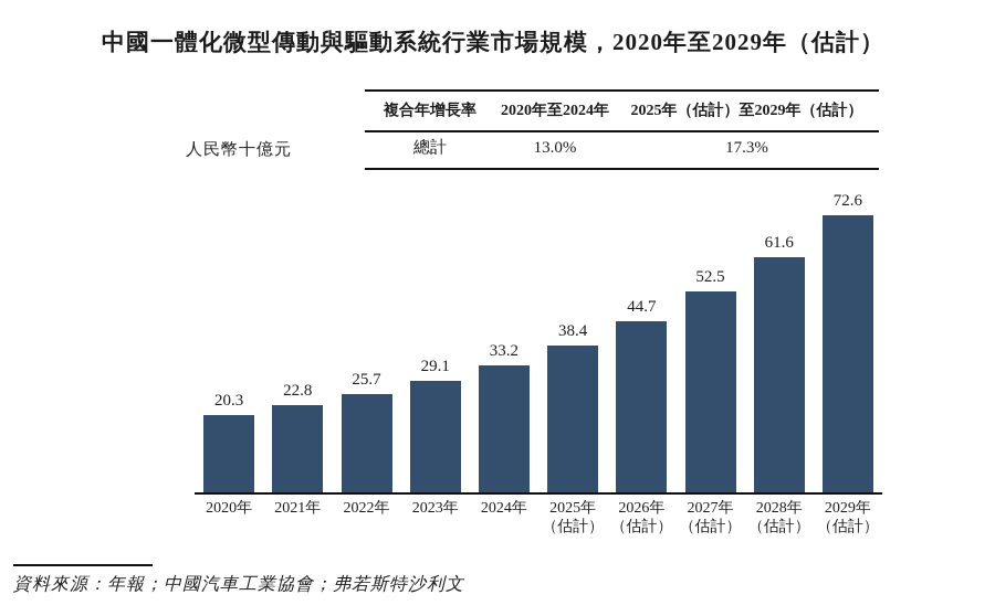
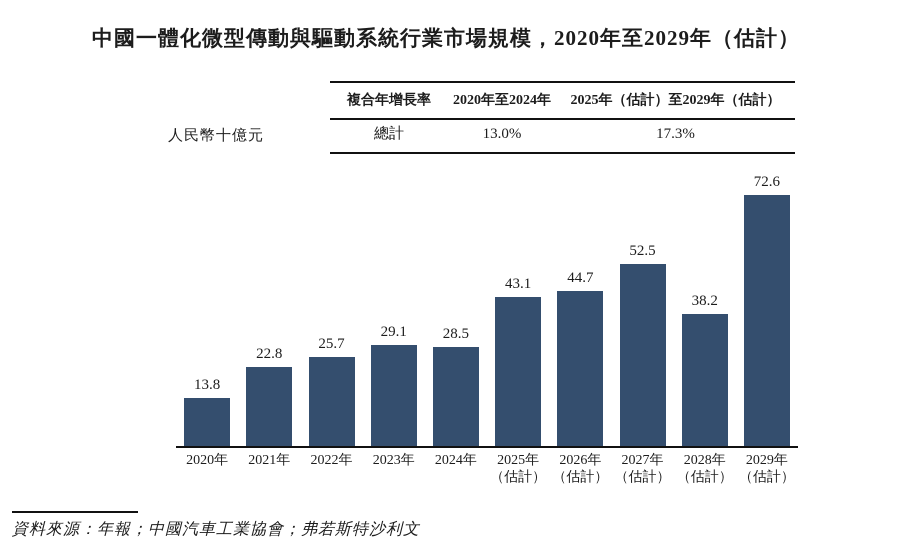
2020年: 20.3 -> 13.8
2024年: 33.2 -> 28.5
2025年（估計）: 38.4 -> 43.1
2028年（估計）: 61.6 -> 38.2
